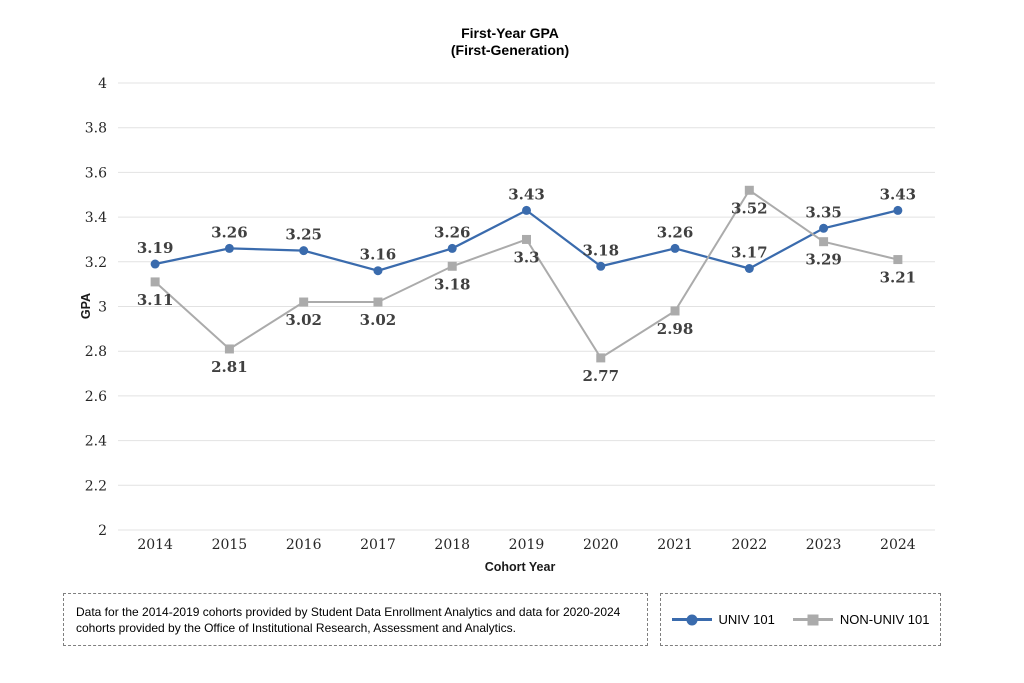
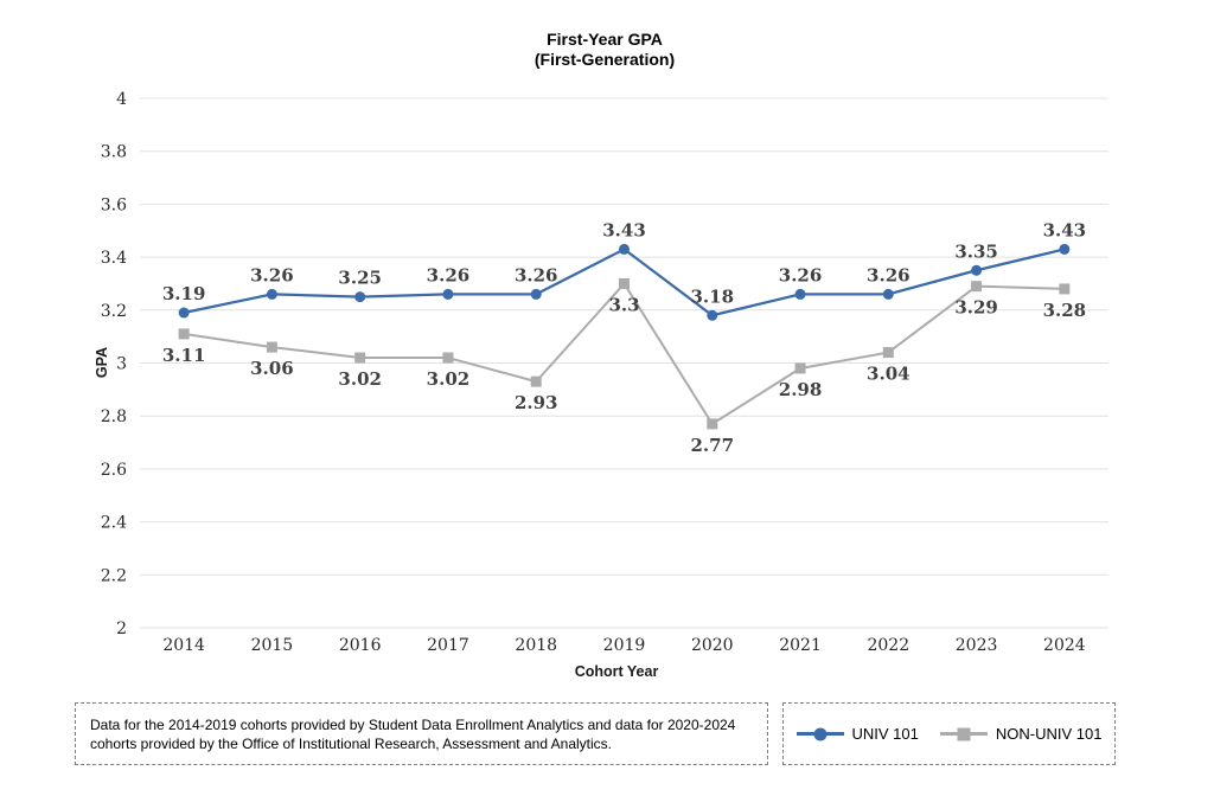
NON-UNIV 101/2015: 2.81 -> 3.06
UNIV 101/2017: 3.16 -> 3.26
NON-UNIV 101/2018: 3.18 -> 2.93
UNIV 101/2022: 3.17 -> 3.26
NON-UNIV 101/2022: 3.52 -> 3.04
NON-UNIV 101/2024: 3.21 -> 3.28
